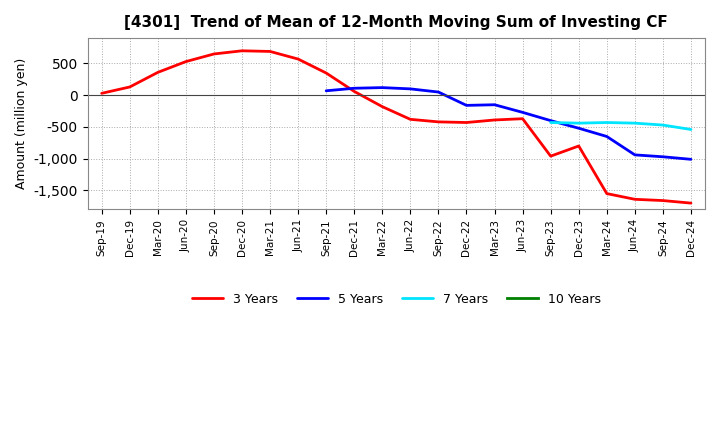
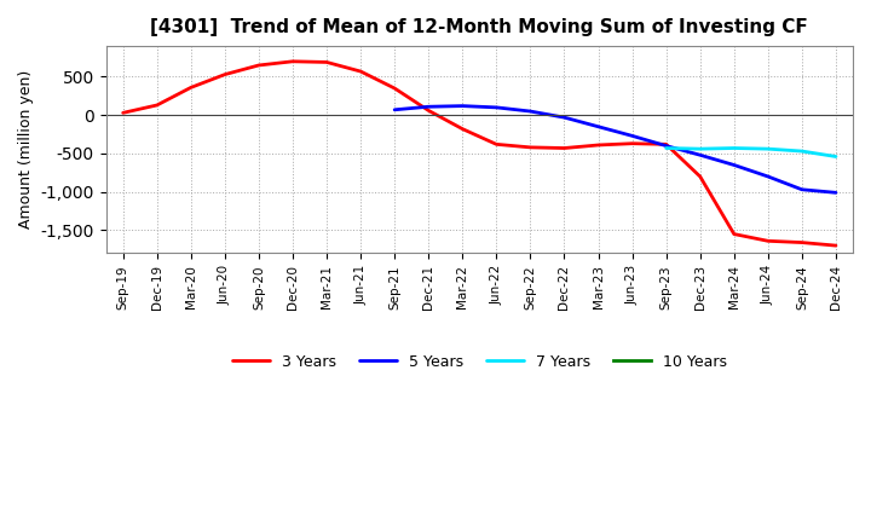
5 Years/Dec-22: -160 -> -30
3 Years/Sep-23: -960 -> -380
5 Years/Jun-24: -940 -> -800
